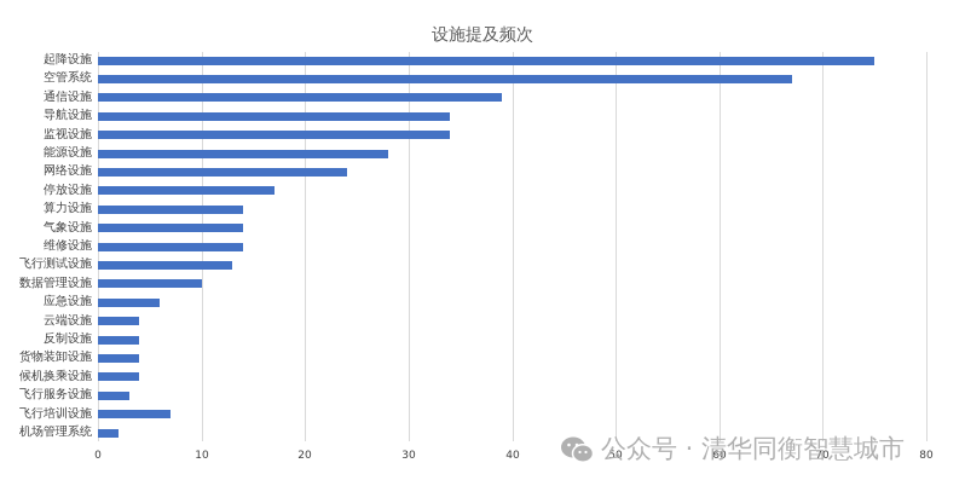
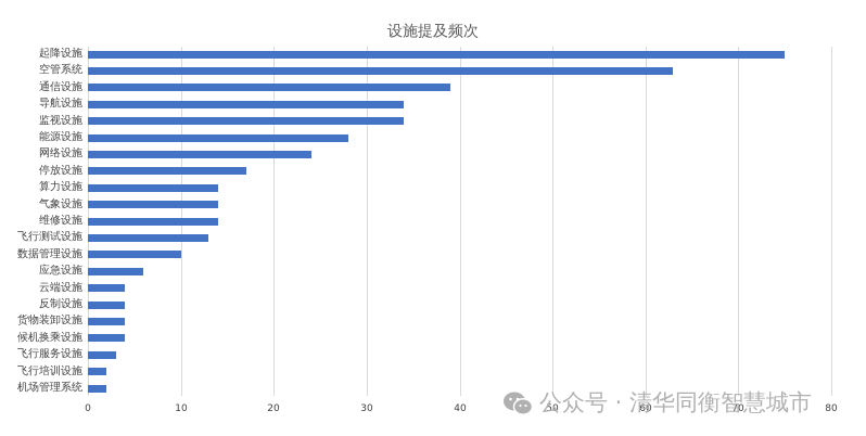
空管系统: 67 -> 63
飞行培训设施: 7 -> 2
